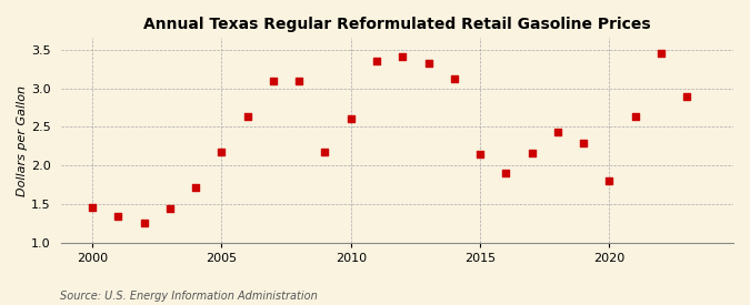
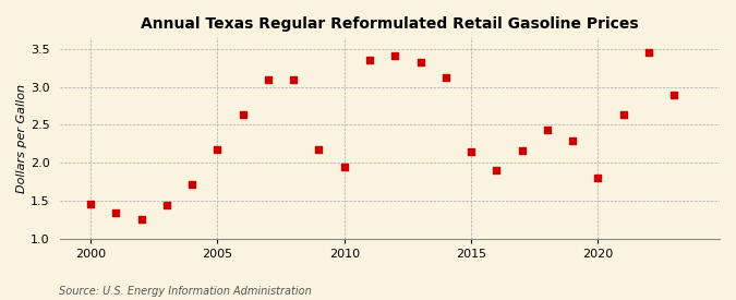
2010: 2.60 -> 1.94
